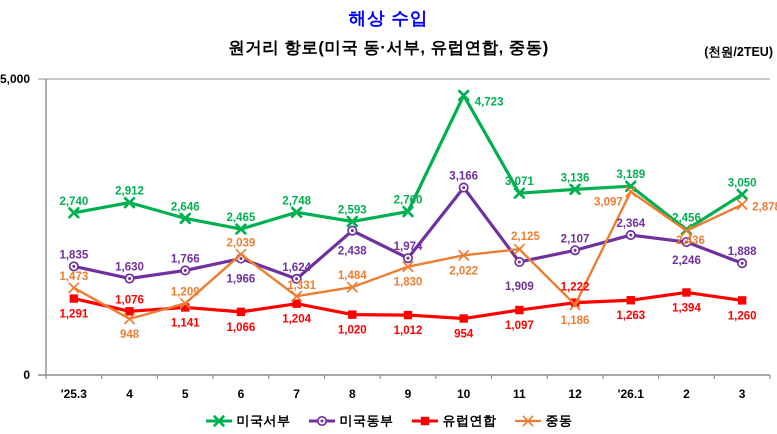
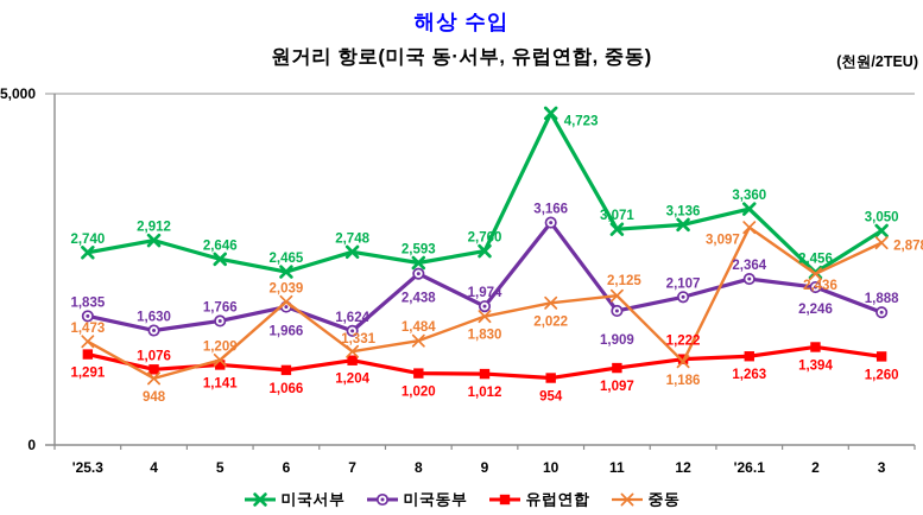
미국서부/'26.1: 3,189 -> 3,360
